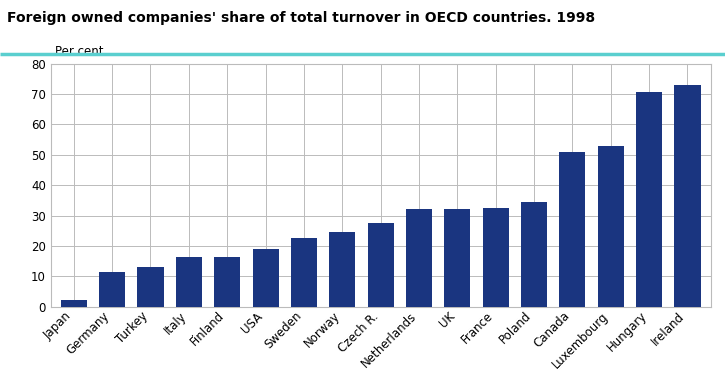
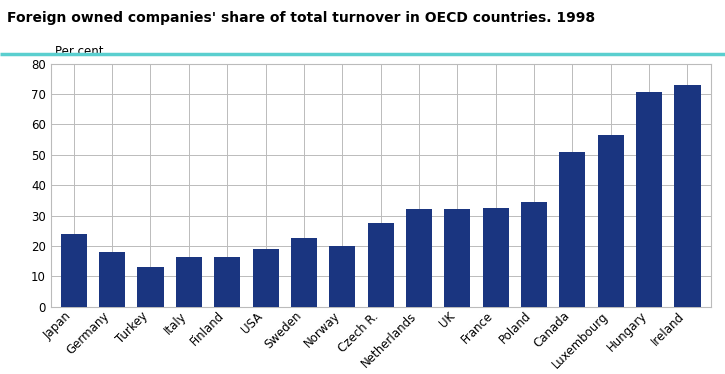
Japan: 2.2 -> 24.0
Germany: 11.5 -> 18.0
Norway: 24.5 -> 20.0
Luxembourg: 53.0 -> 56.5
